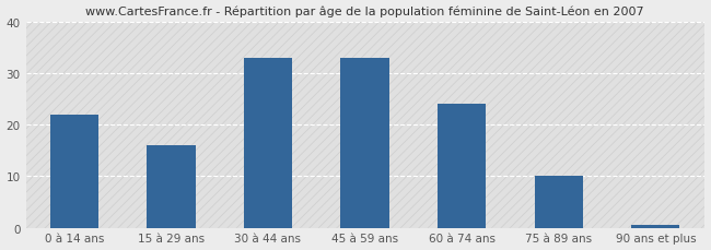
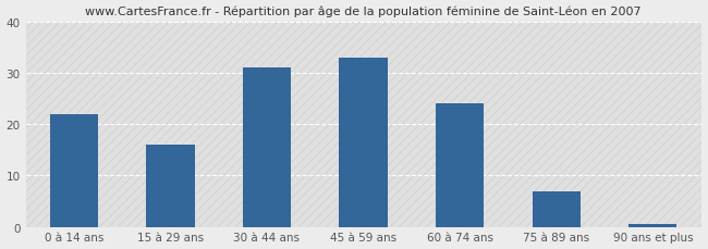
30 à 44 ans: 33.0 -> 31.0
75 à 89 ans: 10.0 -> 7.0
